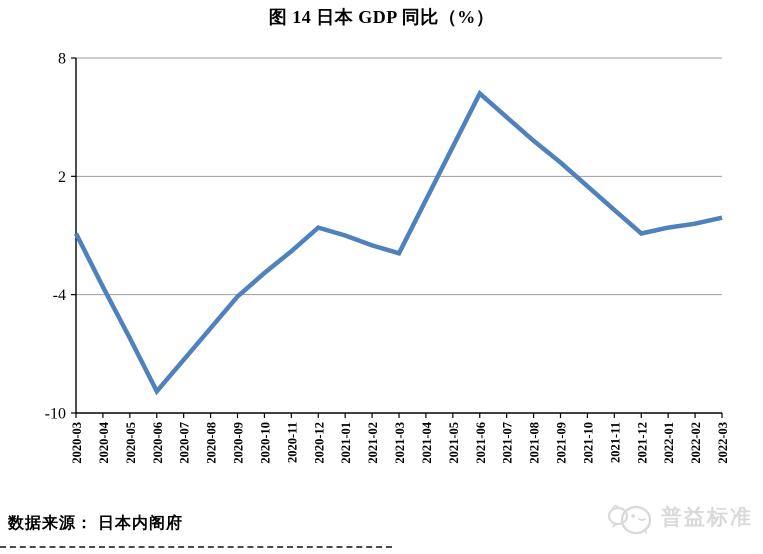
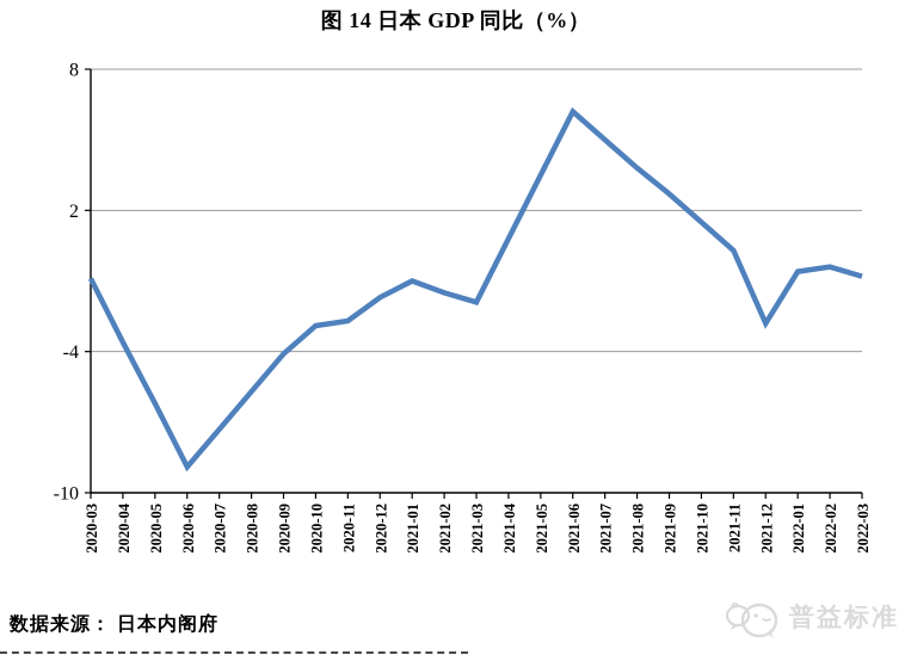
2020-11: -1.8 -> -2.7
2020-12: -0.6 -> -1.7
2021-12: -0.9 -> -2.8
2022-03: -0.1 -> -0.8
